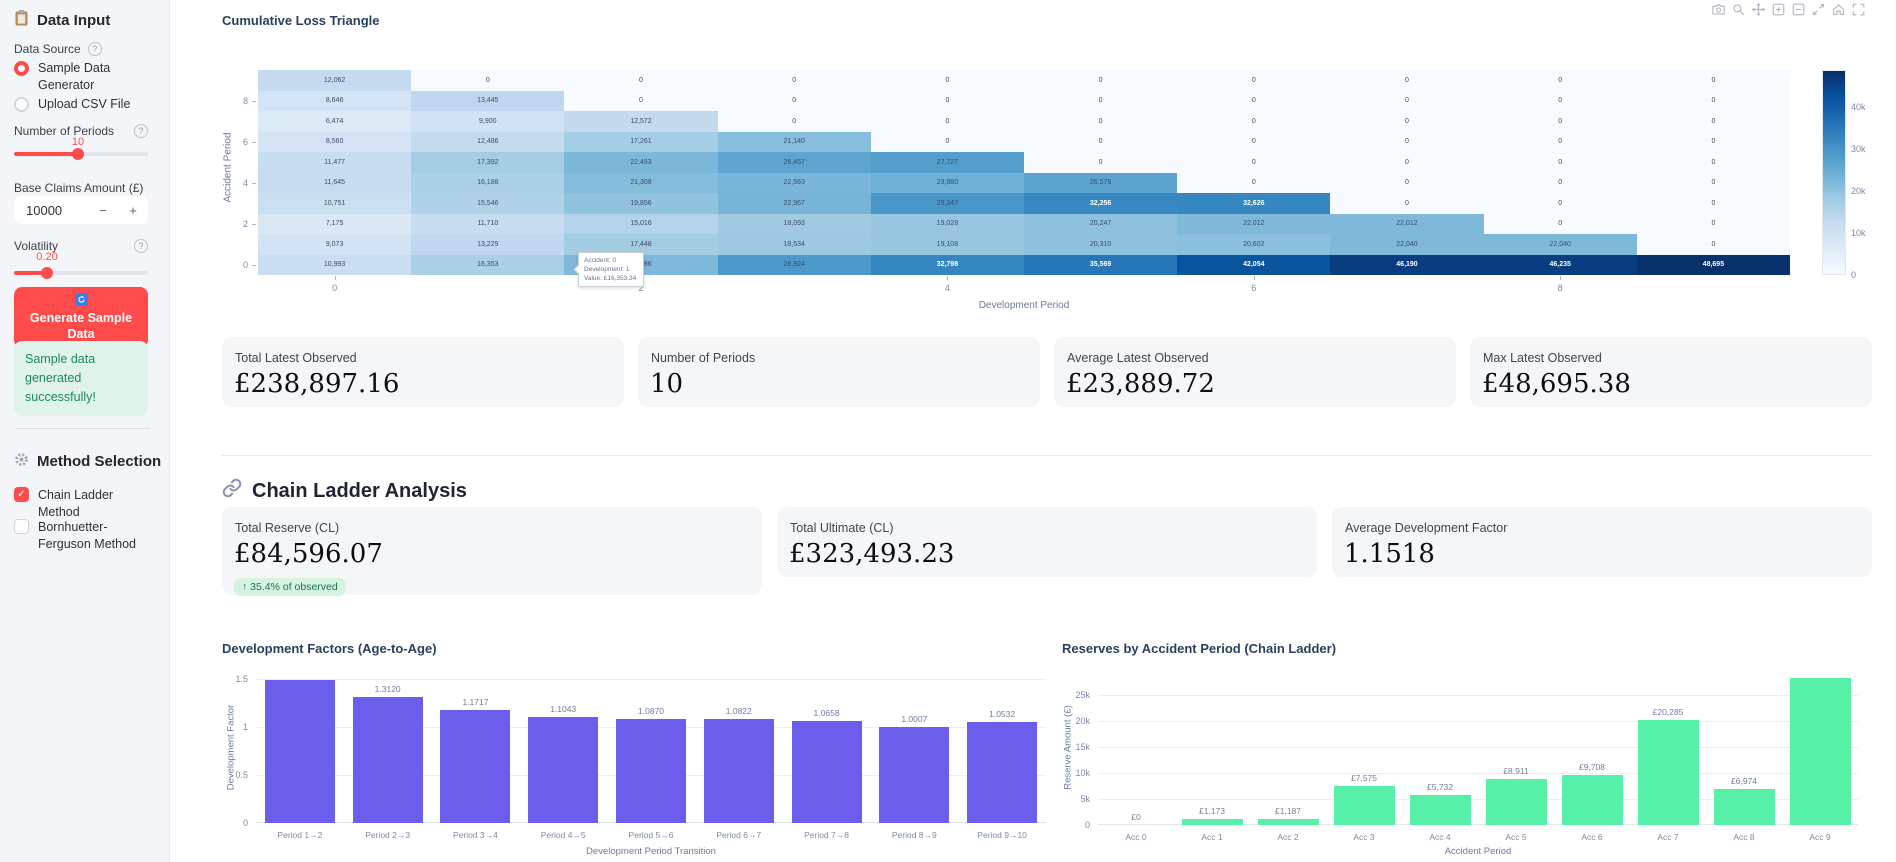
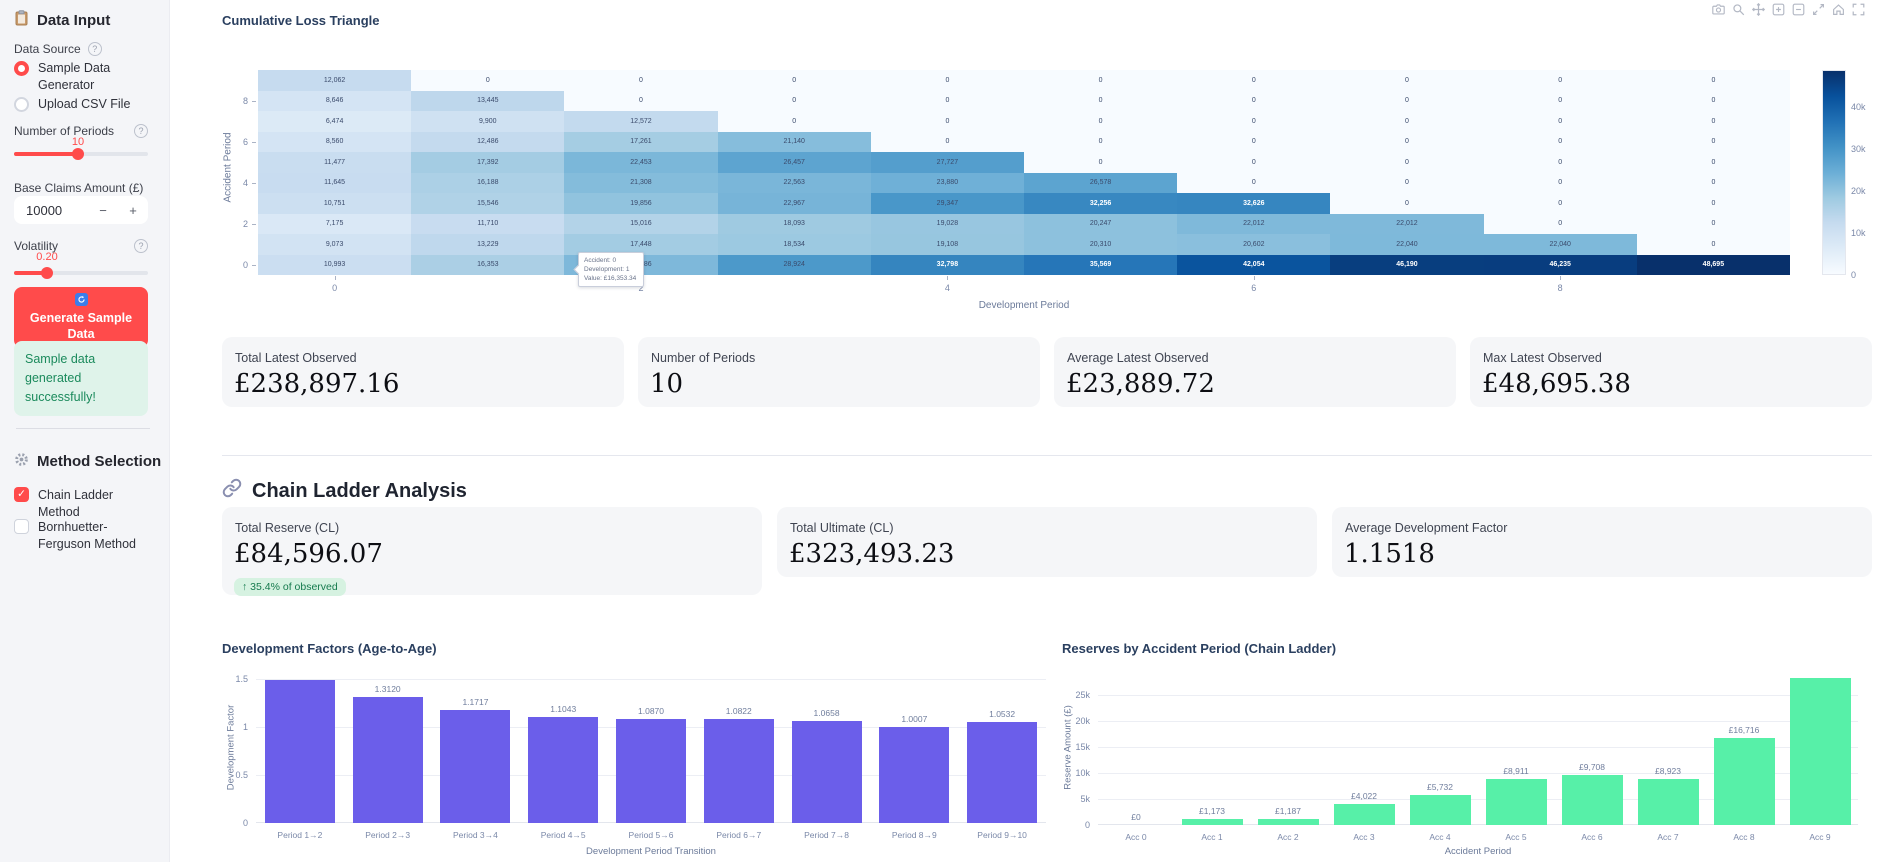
Reserves by Accident Period (Chain Ladder)/Acc 3: £7,575 -> £4,022
Reserves by Accident Period (Chain Ladder)/Acc 7: £20,285 -> £8,923
Reserves by Accident Period (Chain Ladder)/Acc 8: £6,974 -> £16,716
